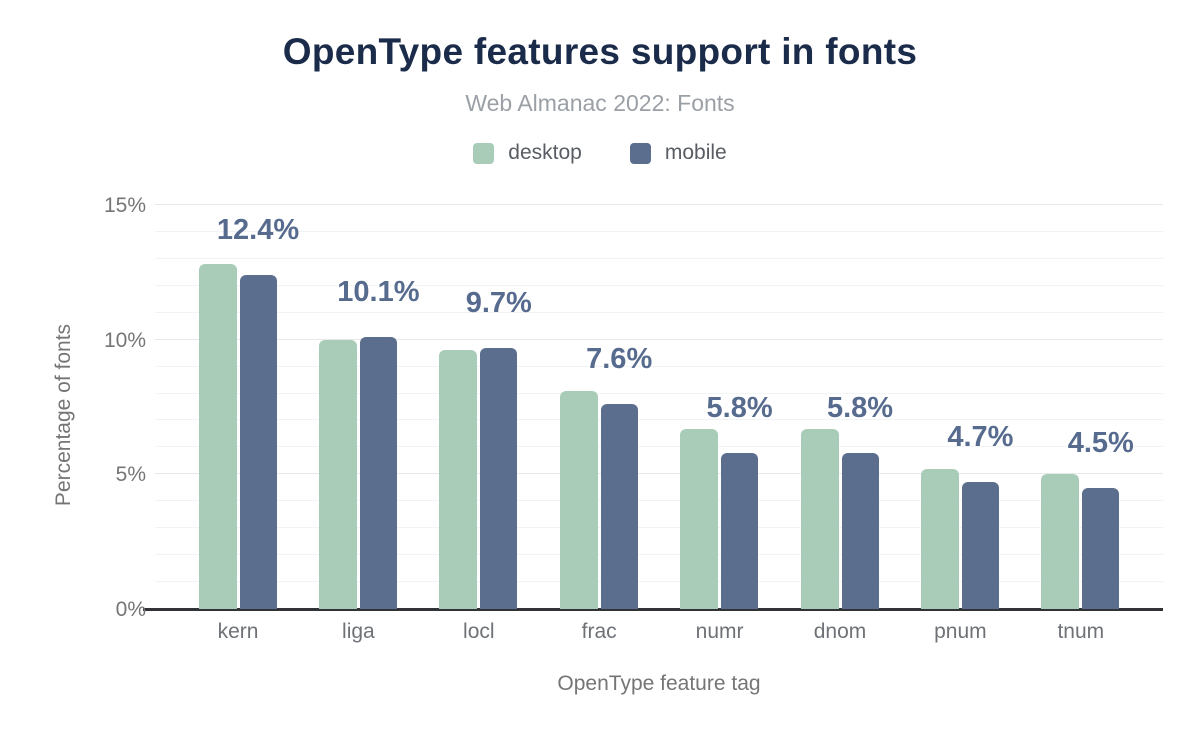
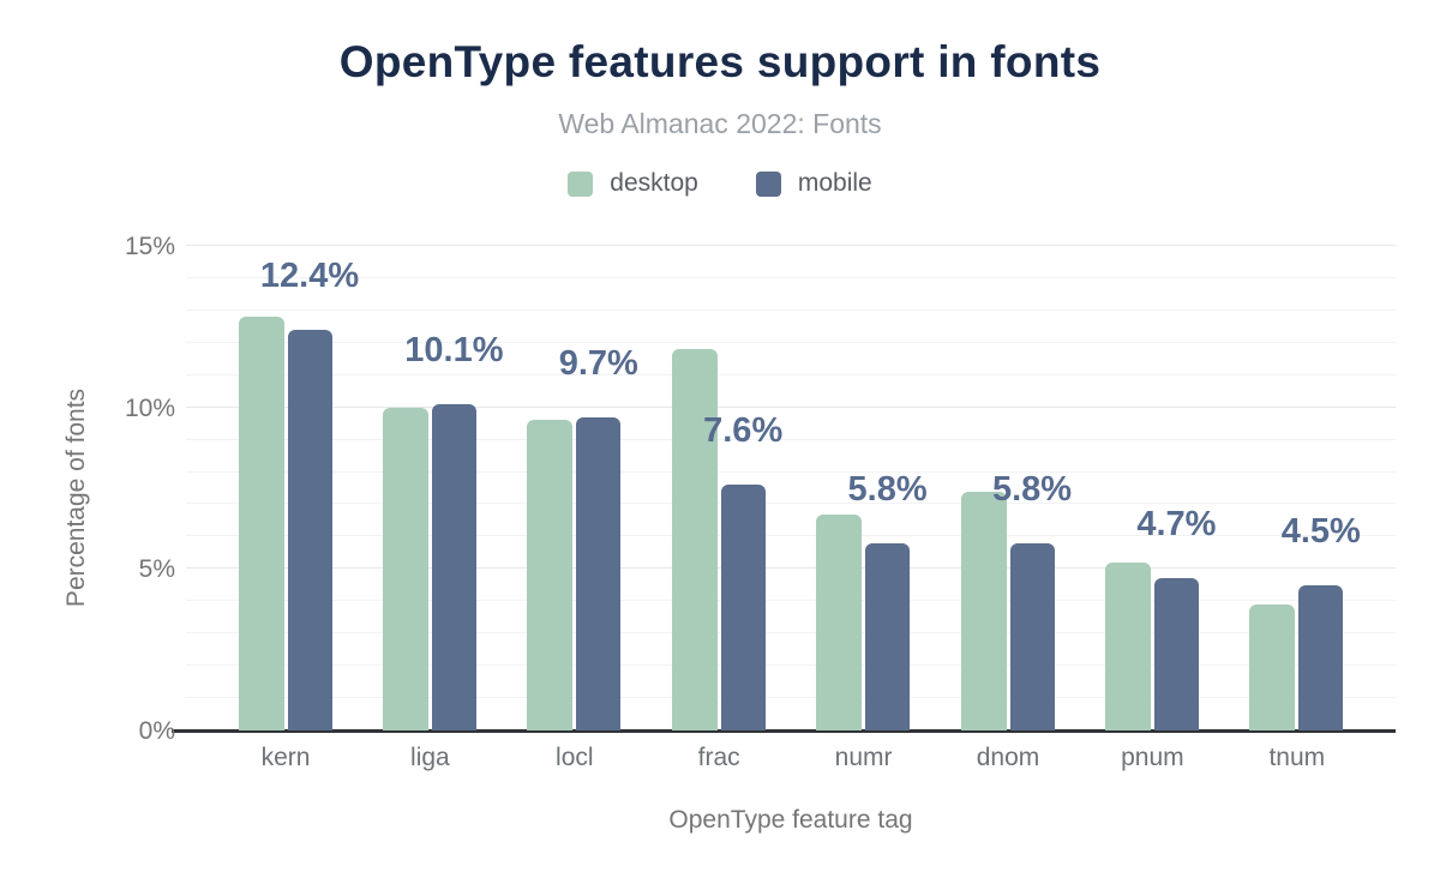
desktop/frac: 8.1% -> 11.8%
desktop/dnom: 6.7% -> 7.4%
desktop/tnum: 5.0% -> 3.9%
